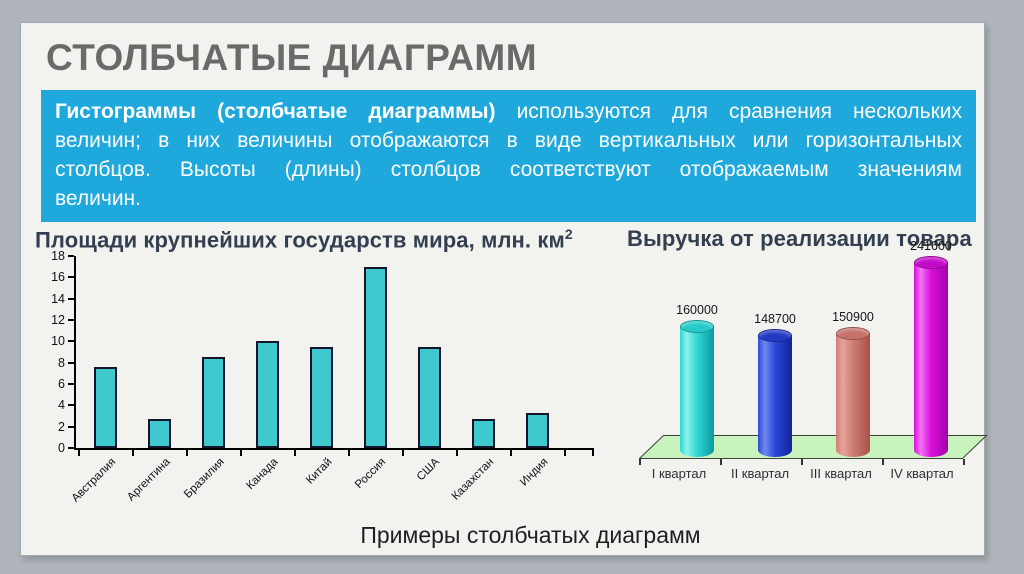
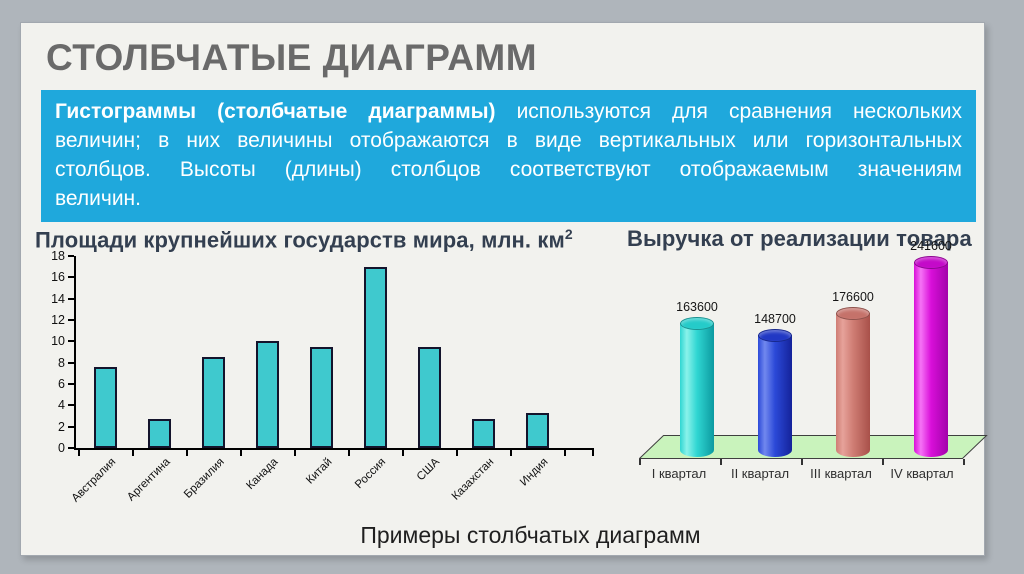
Выручка от реализации товара/I квартал: 160000 -> 163600
Выручка от реализации товара/III квартал: 150900 -> 176600
